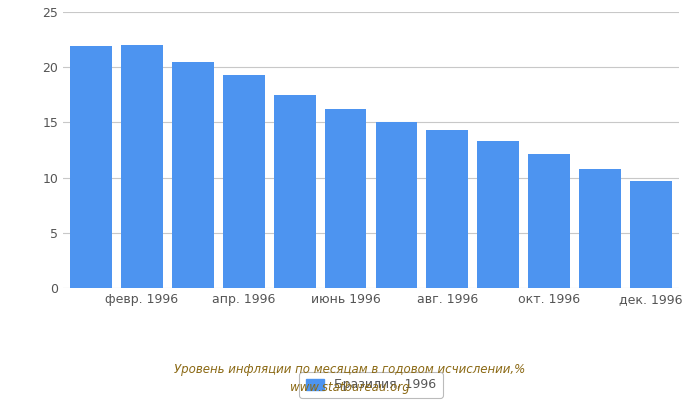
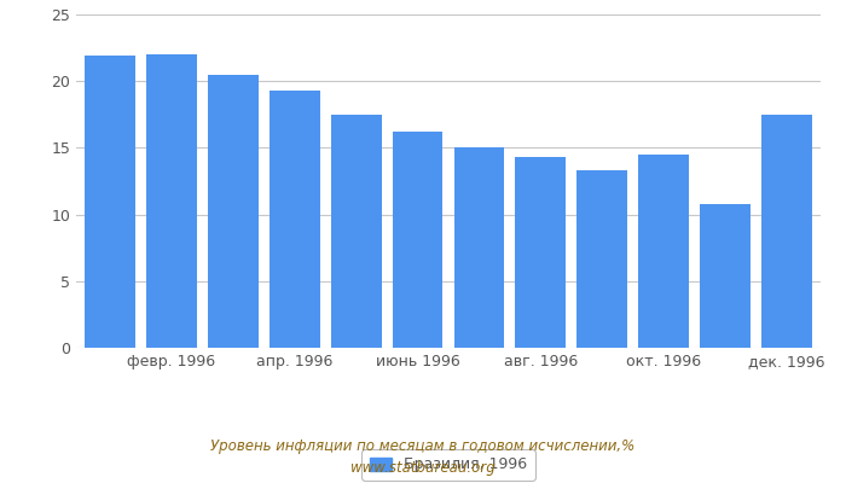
окт. 1996: 12.1 -> 14.5
дек. 1996: 9.7 -> 17.5
